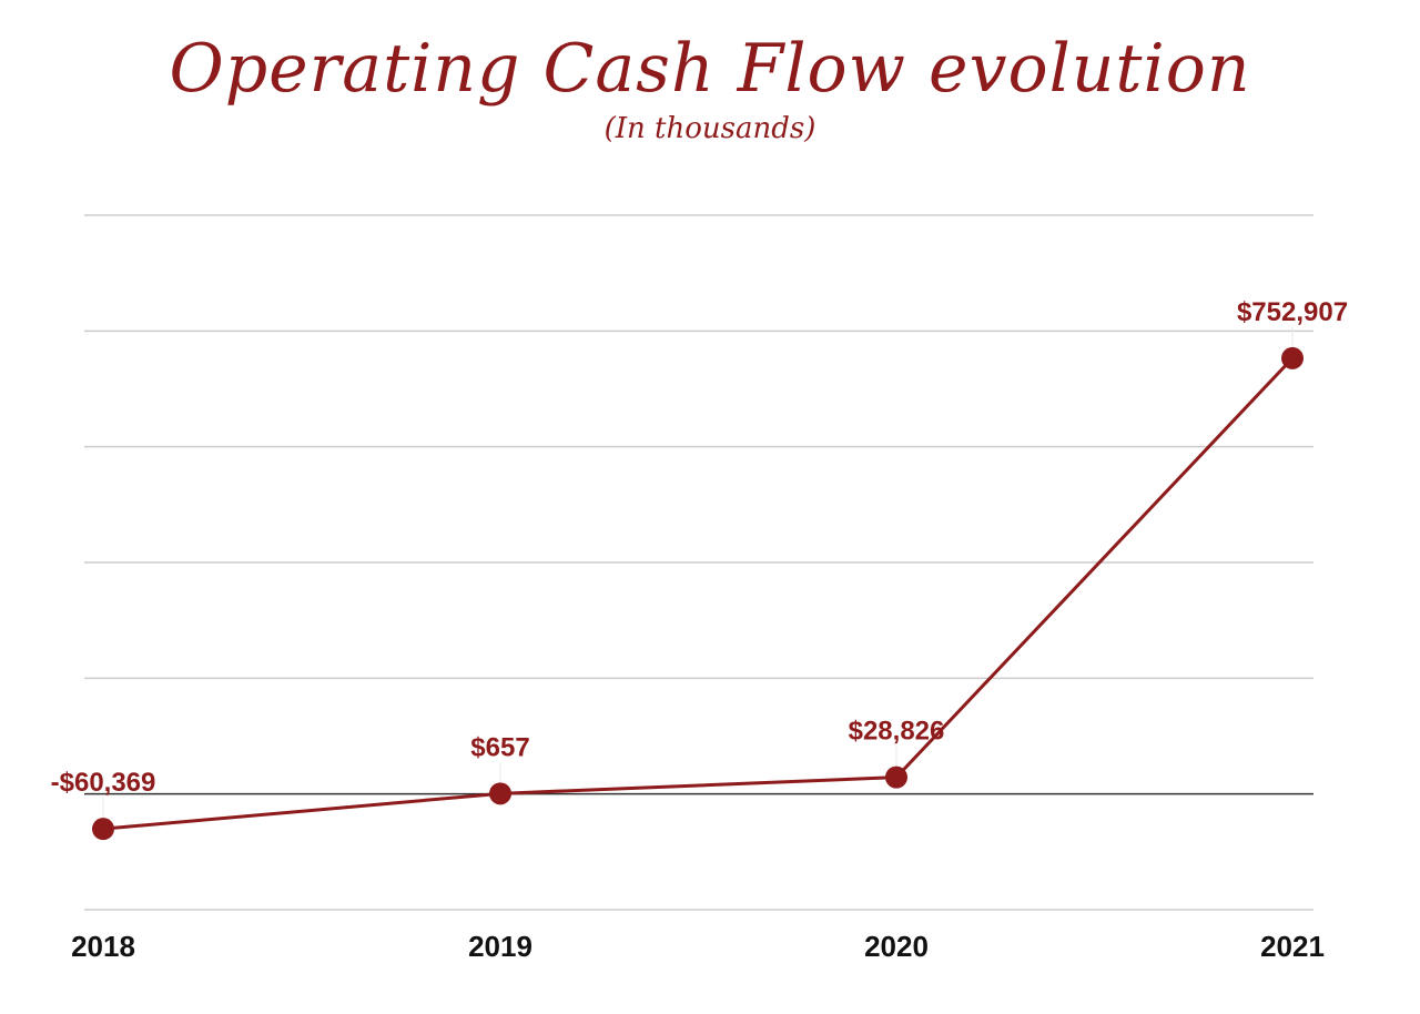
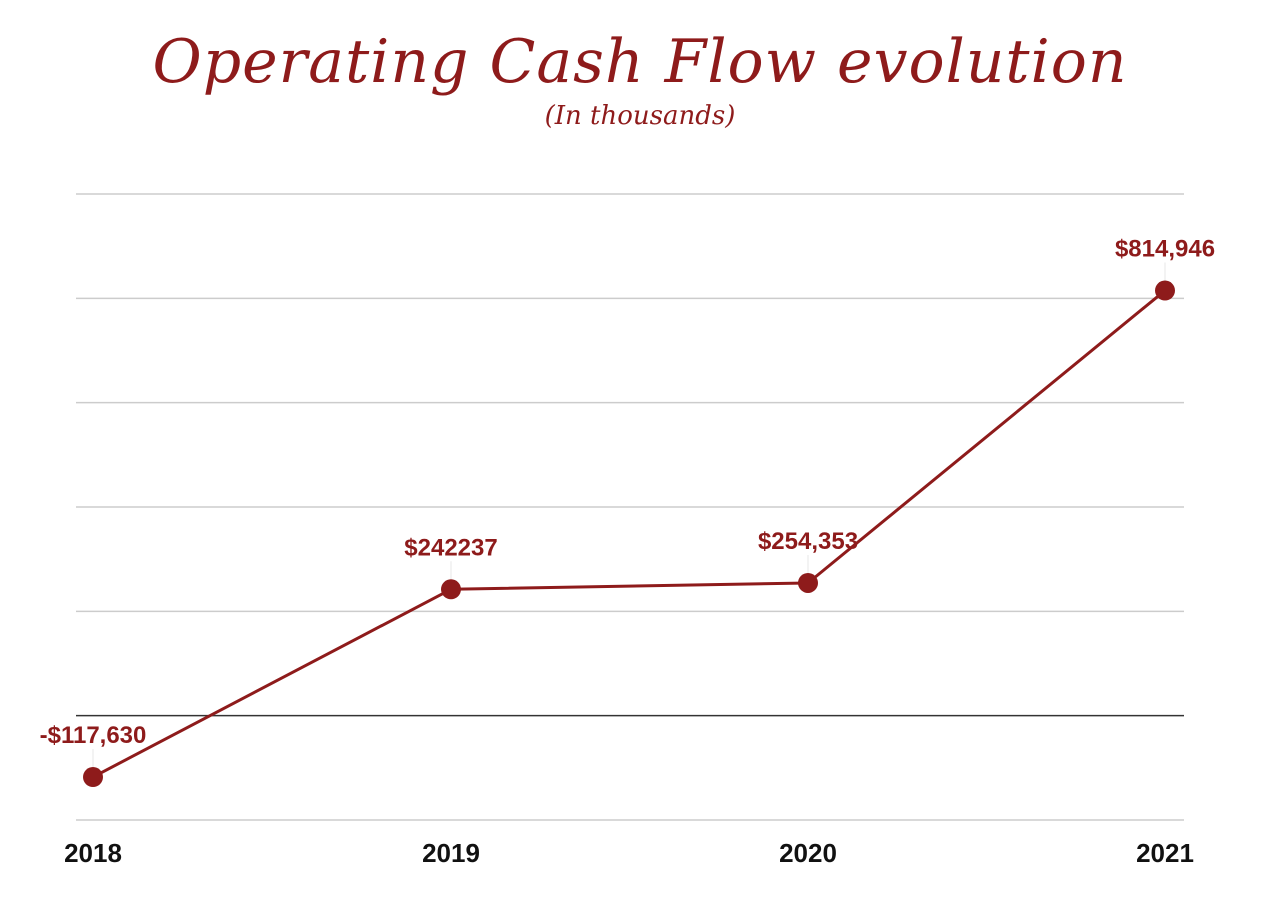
2018: -$60,369 -> -$117,630
2019: $657 -> $242237
2020: $28,826 -> $254,353
2021: $752,907 -> $814,946
